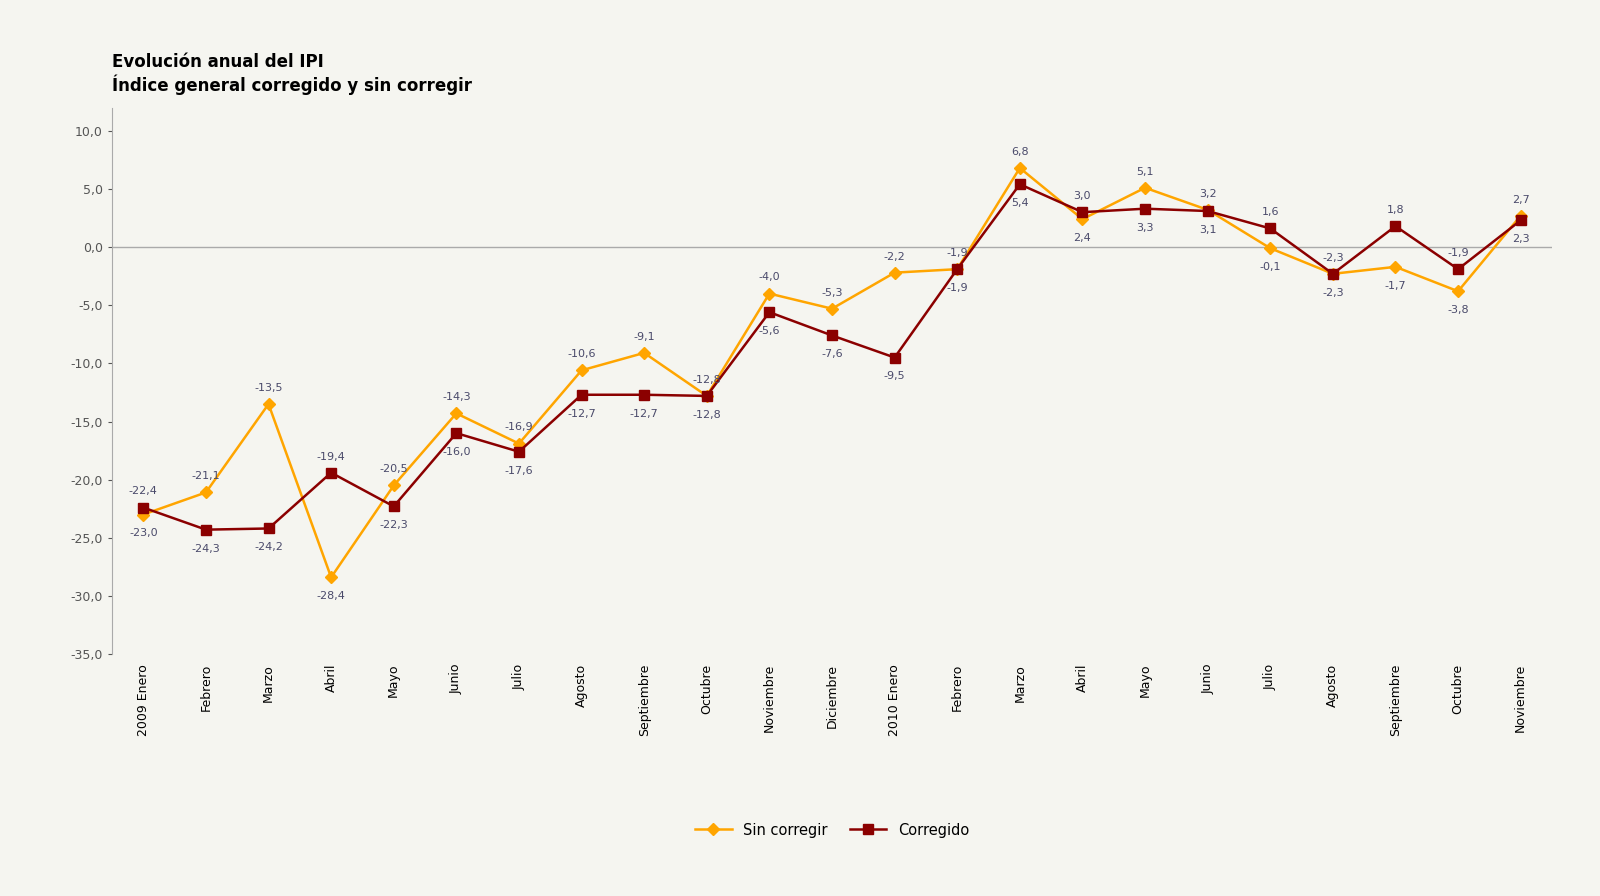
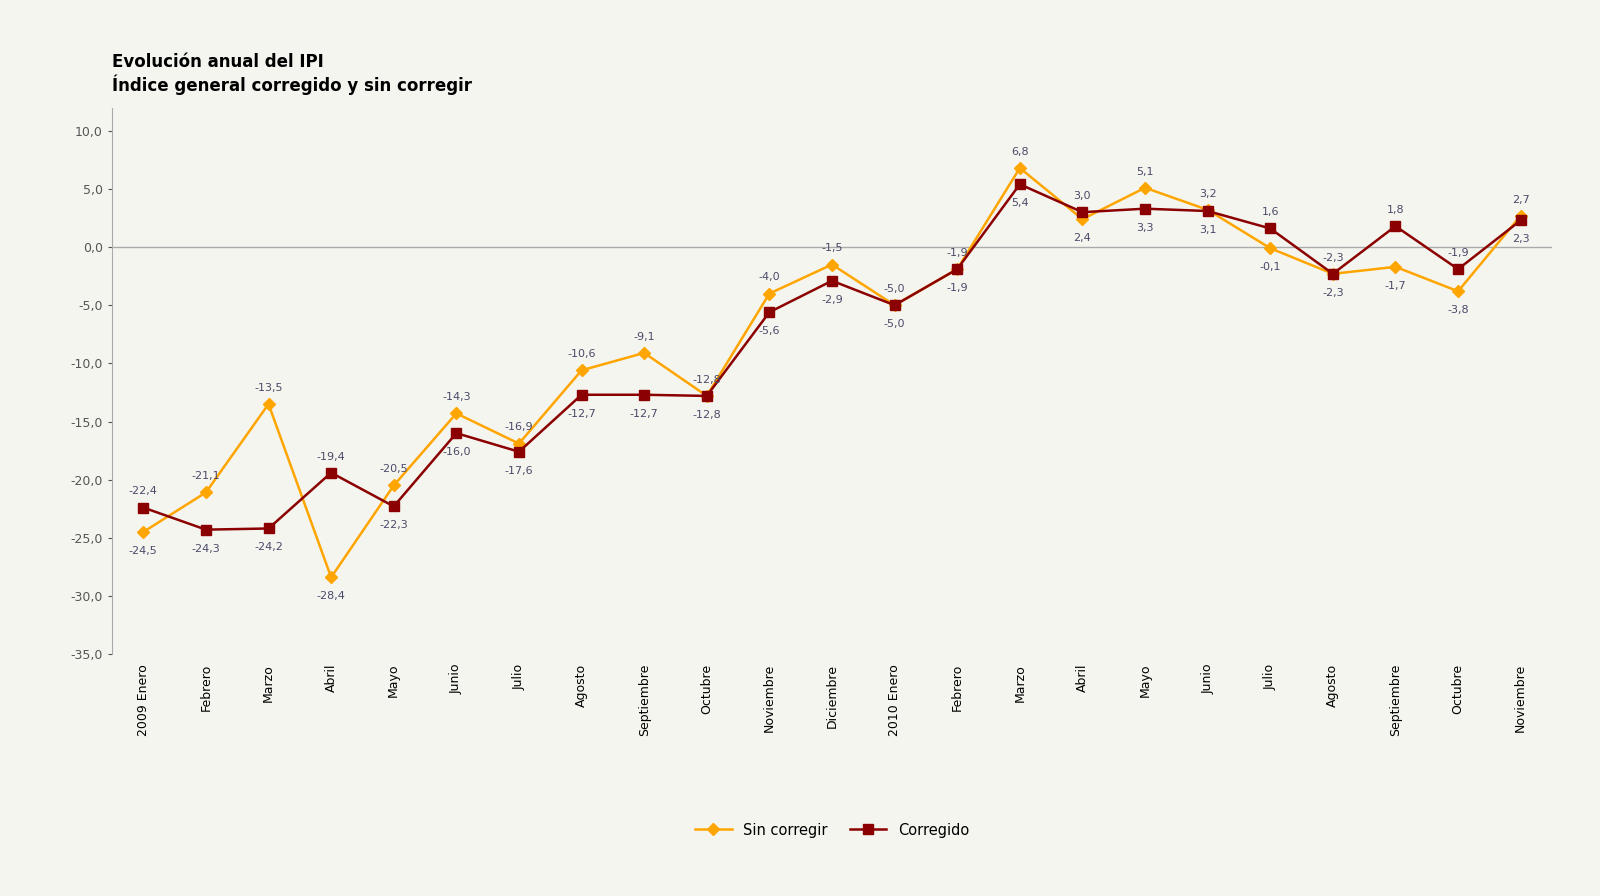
Sin corregir/2009 Enero: -23,0 -> -24,5
Sin corregir/Diciembre: -5,3 -> -1,5
Corregido/Diciembre: -7,6 -> -2,9
Sin corregir/2010 Enero: -2,2 -> -5,0
Corregido/2010 Enero: -9,5 -> -5,0
